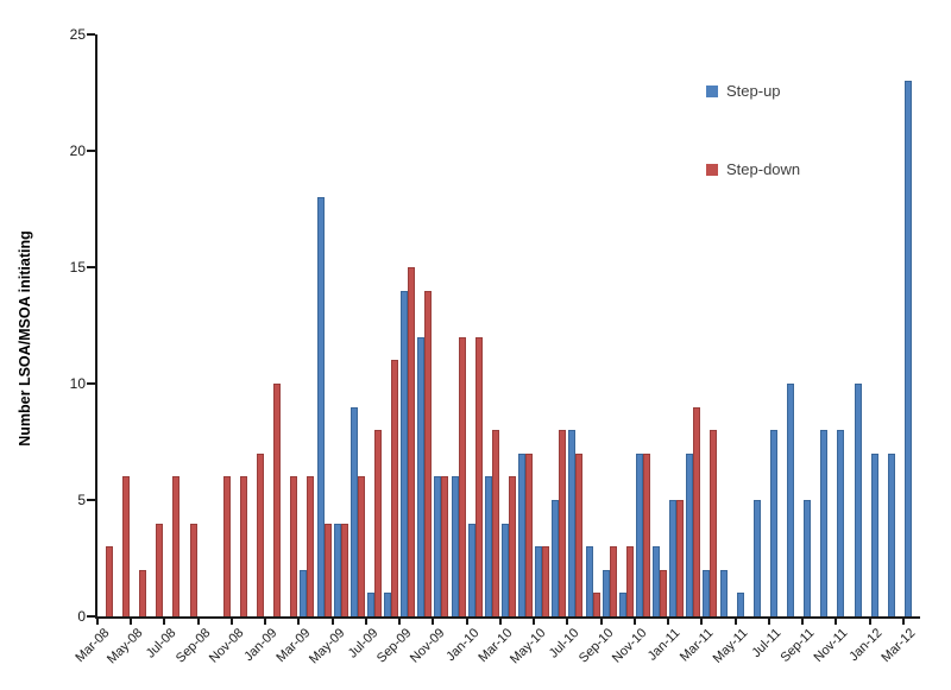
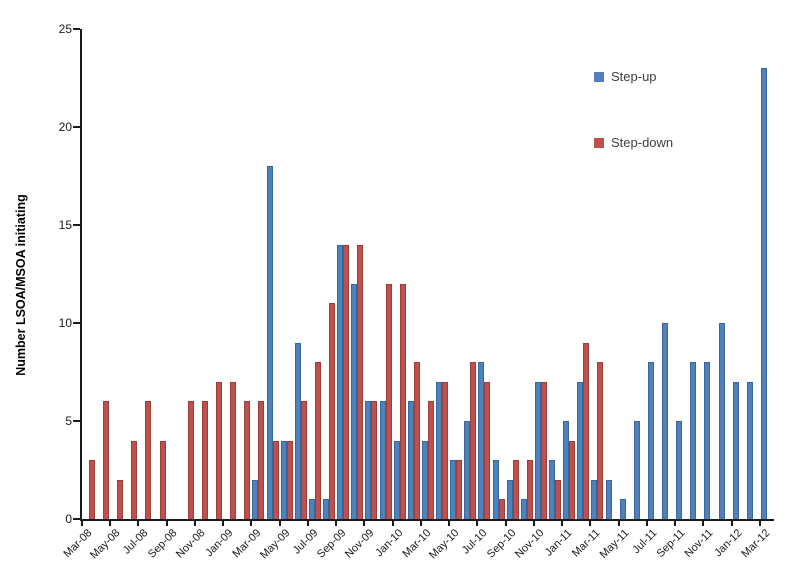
Step-down/Jan-09: 10 -> 7
Step-down/Sep-09: 15 -> 14
Step-down/Jan-11: 5 -> 4
